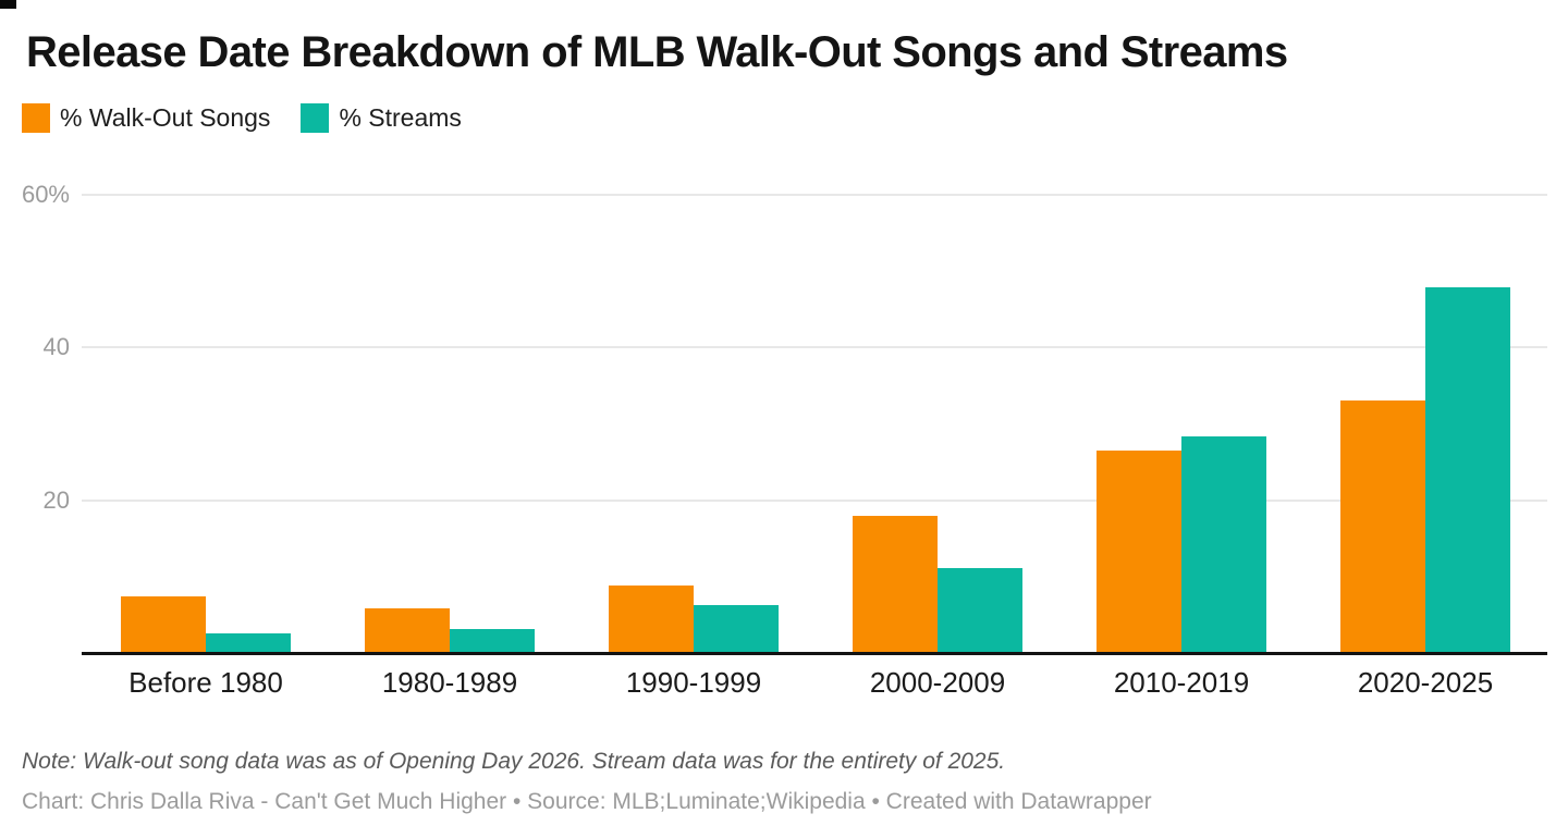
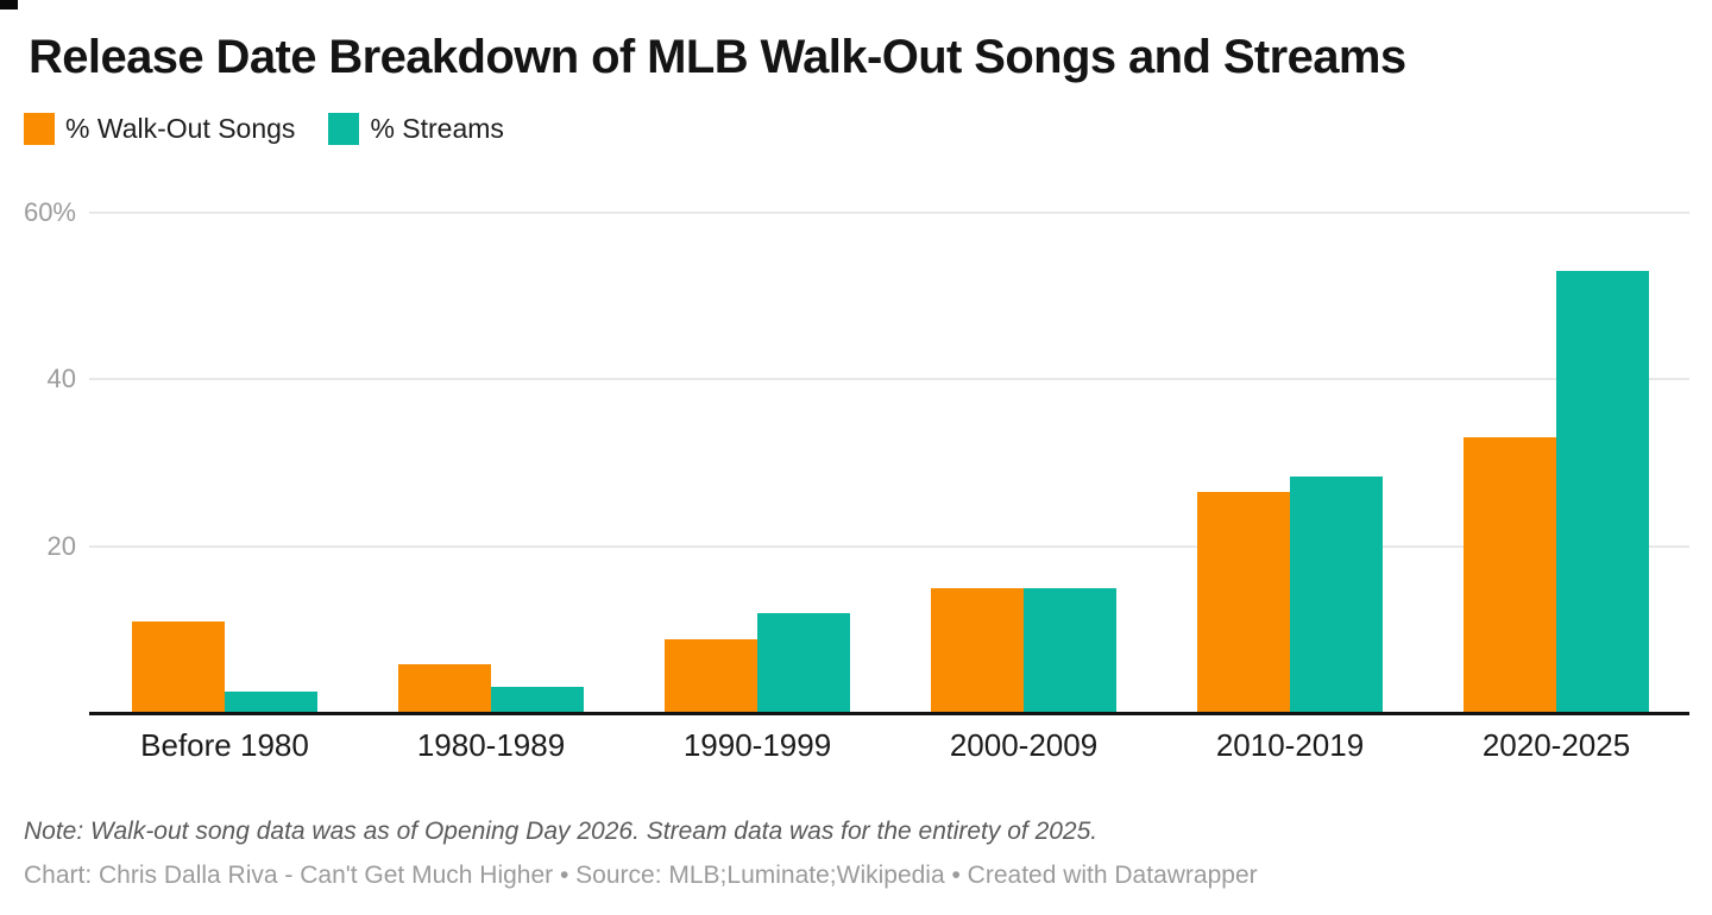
% Walk-Out Songs/Before 1980: 7% -> 11%
% Streams/1990-1999: 6% -> 12%
% Walk-Out Songs/2000-2009: 18% -> 15%
% Streams/2000-2009: 11% -> 15%
% Streams/2020-2025: 48% -> 53%
